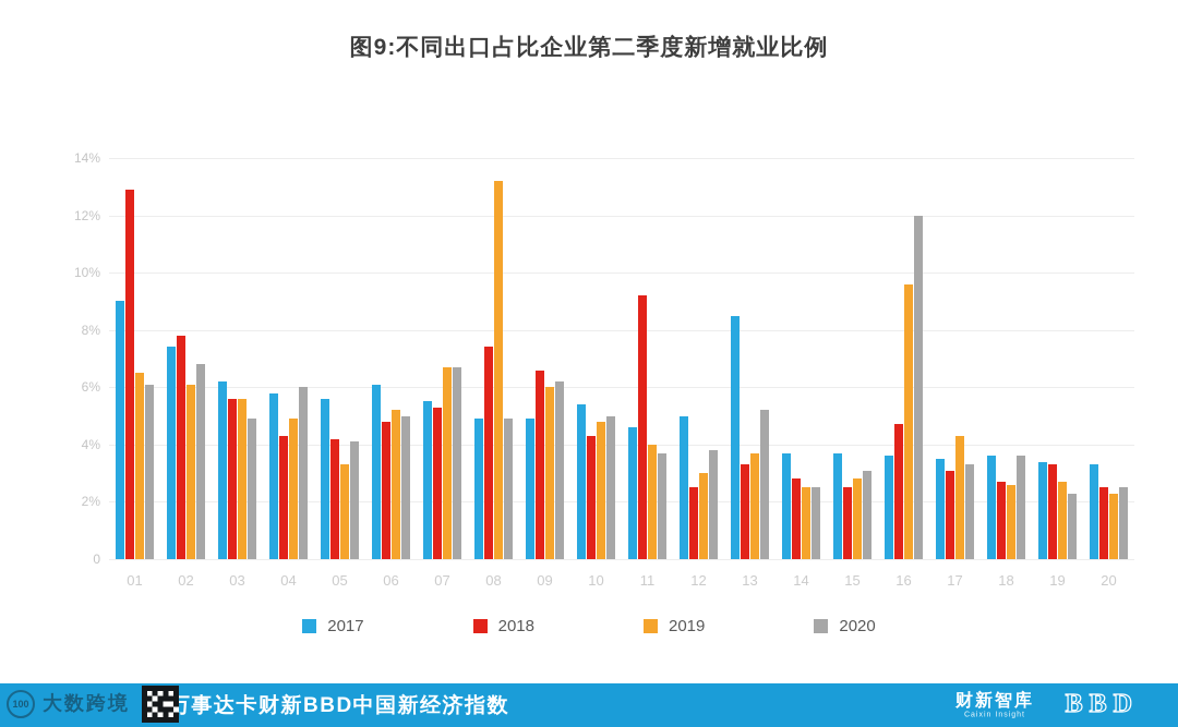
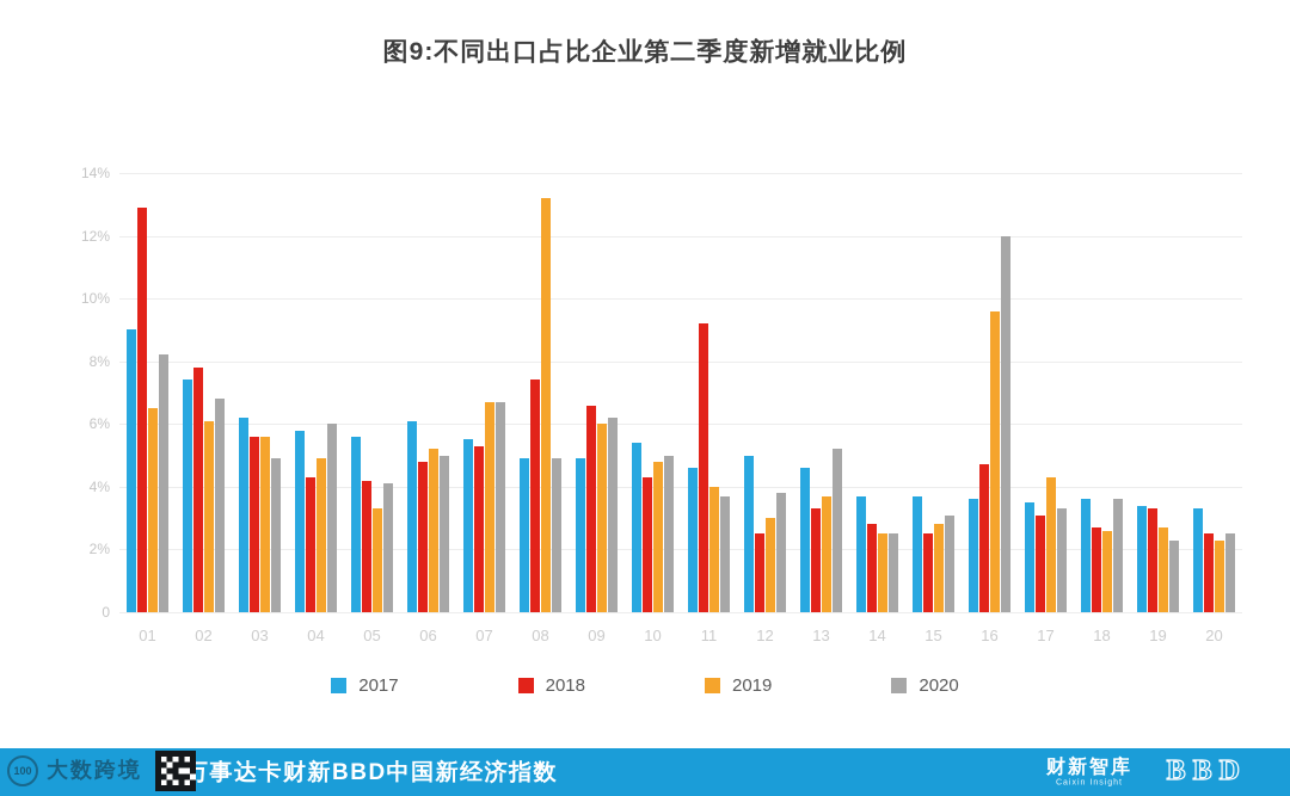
2020/01: 6.1% -> 8.2%
2017/13: 8.5% -> 4.6%
